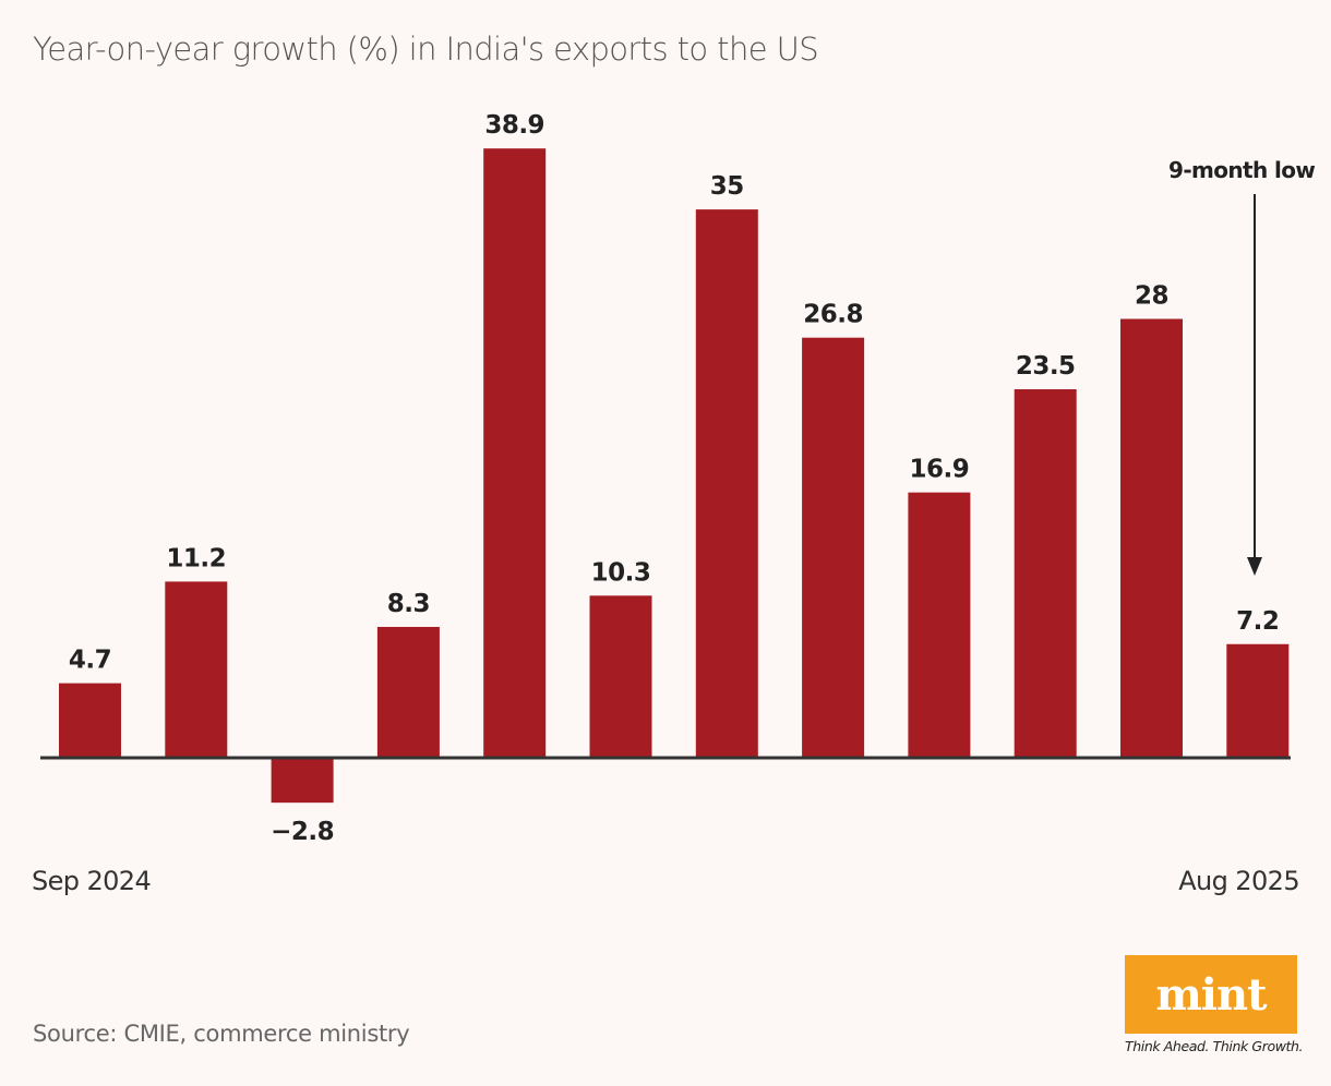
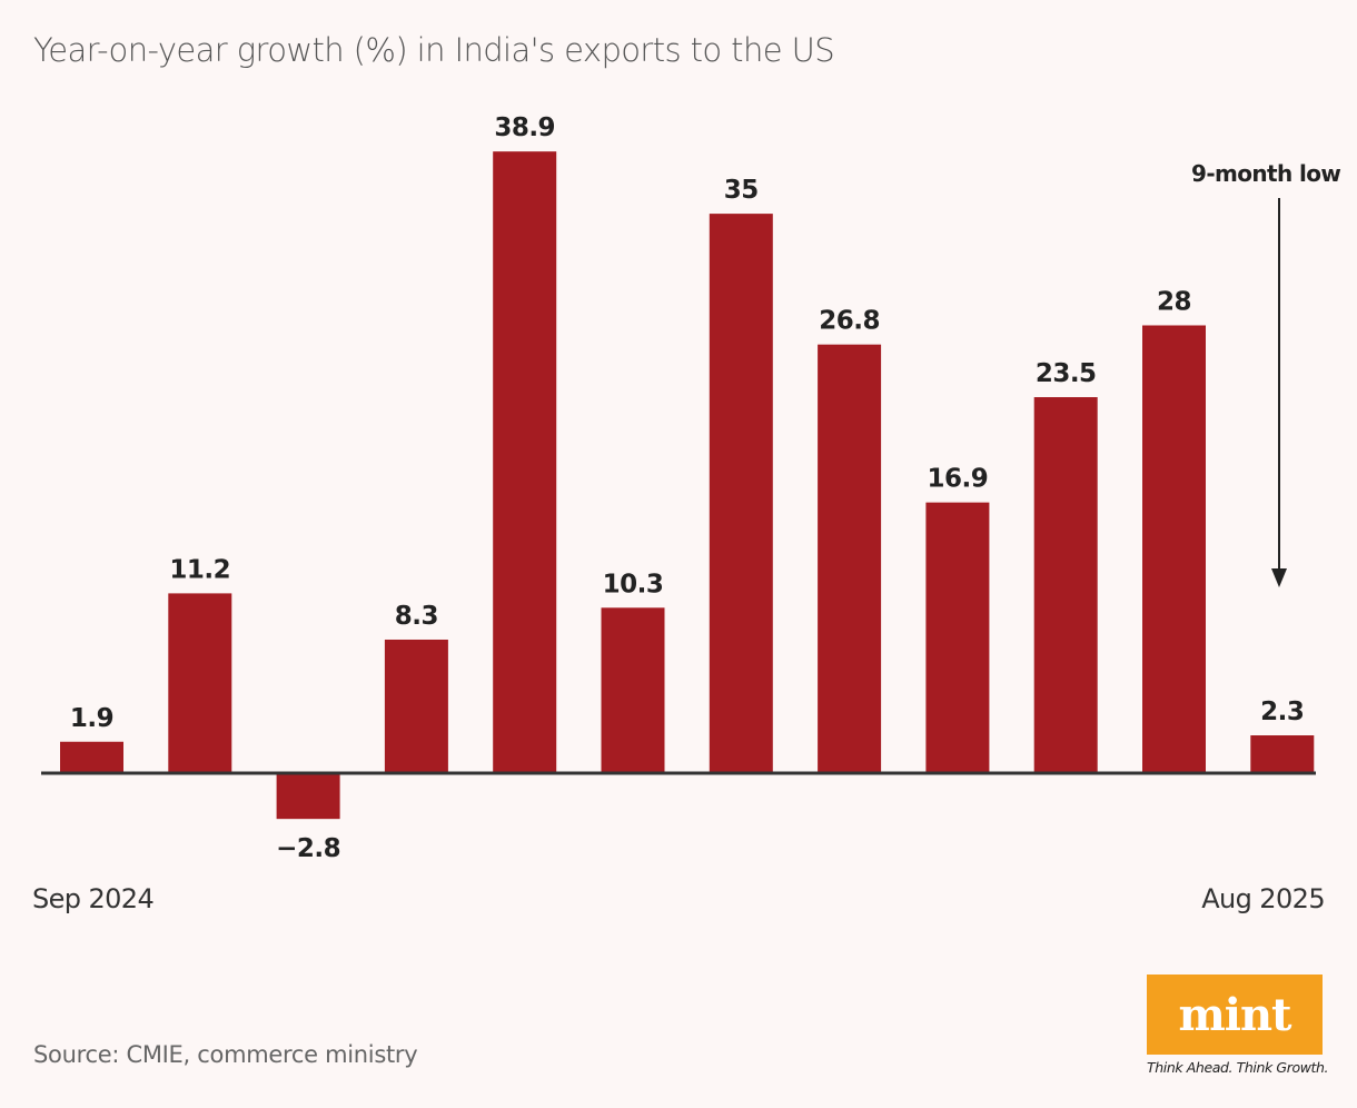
Sep 2024: 4.7 -> 1.9
Aug 2025: 7.2 -> 2.3
